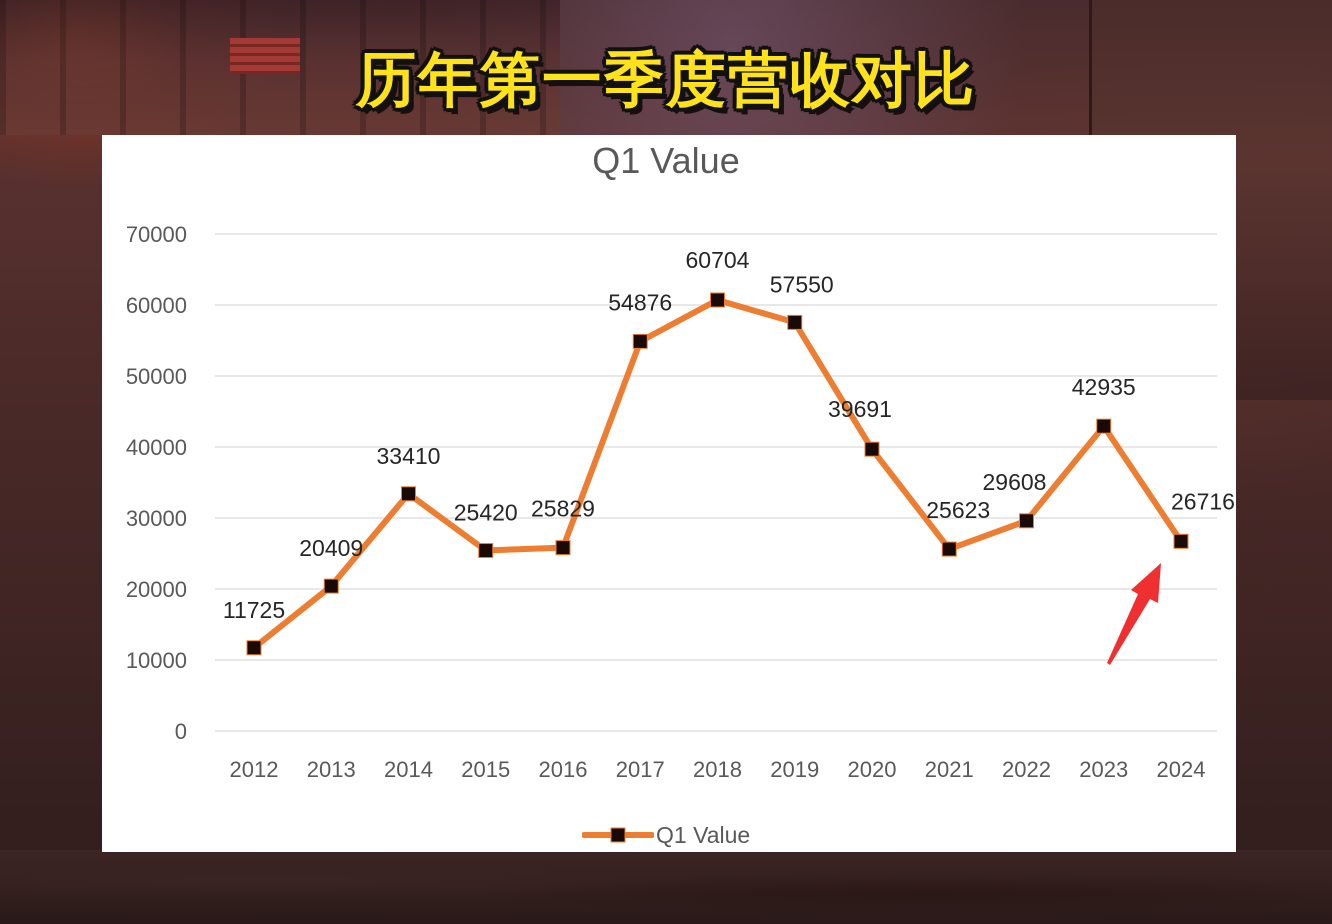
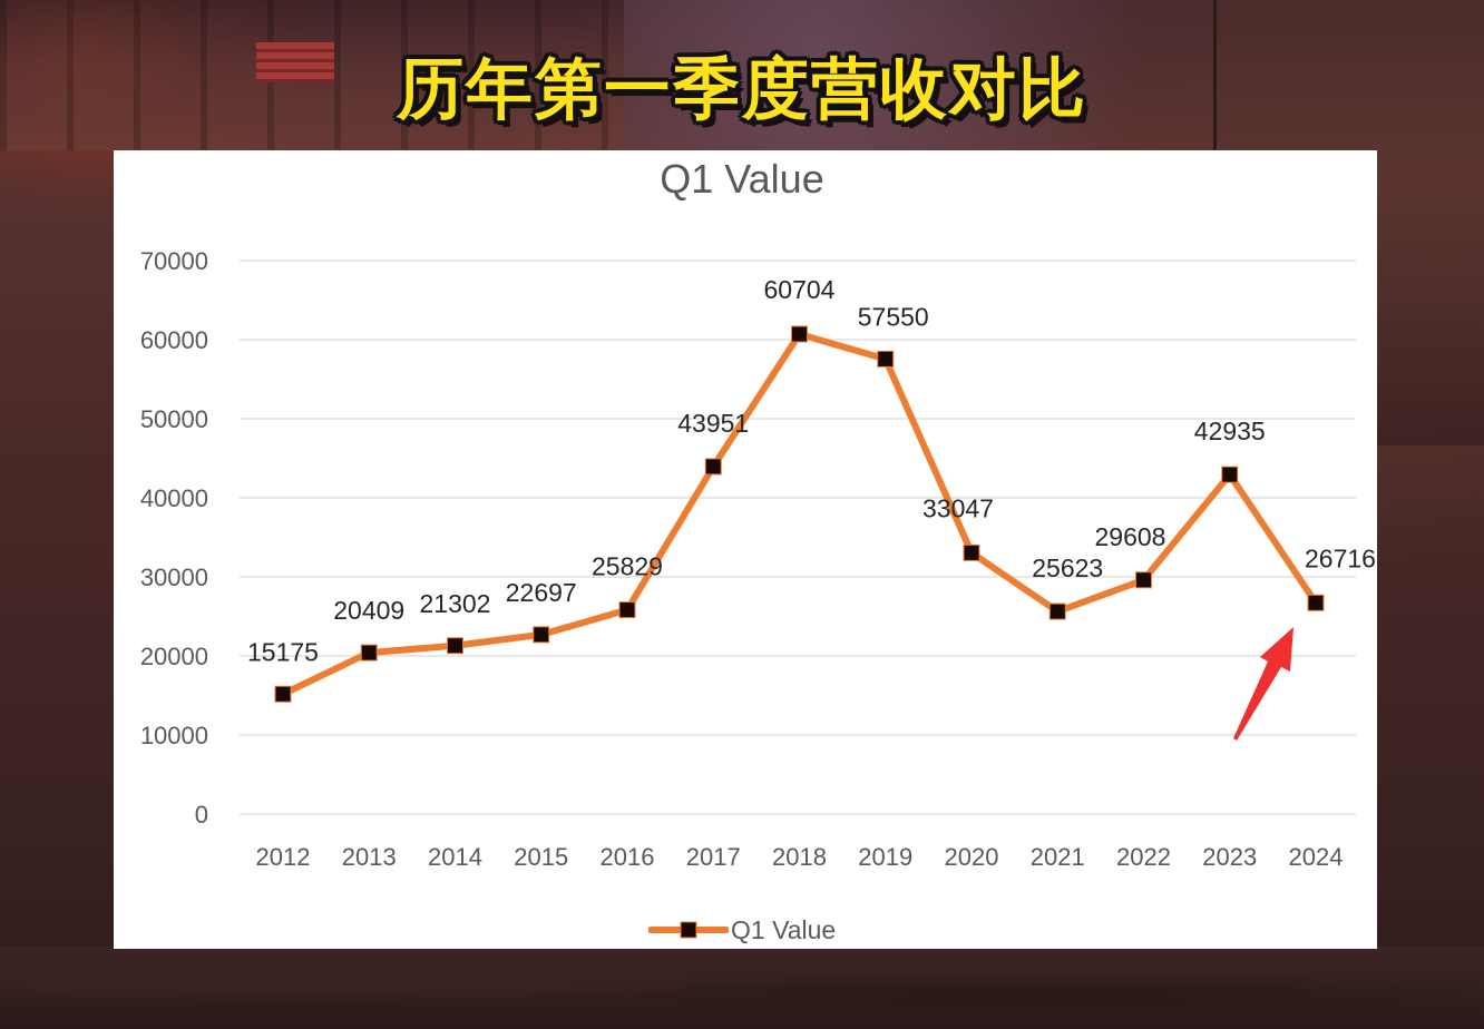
2012: 11725 -> 15175
2014: 33410 -> 21302
2015: 25420 -> 22697
2017: 54876 -> 43951
2020: 39691 -> 33047
